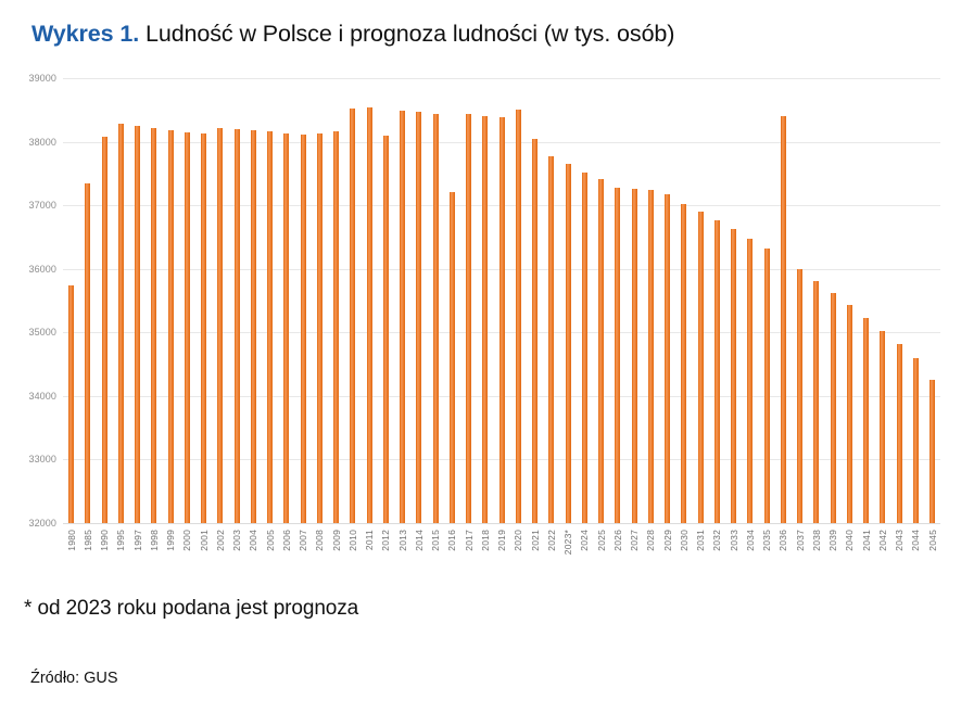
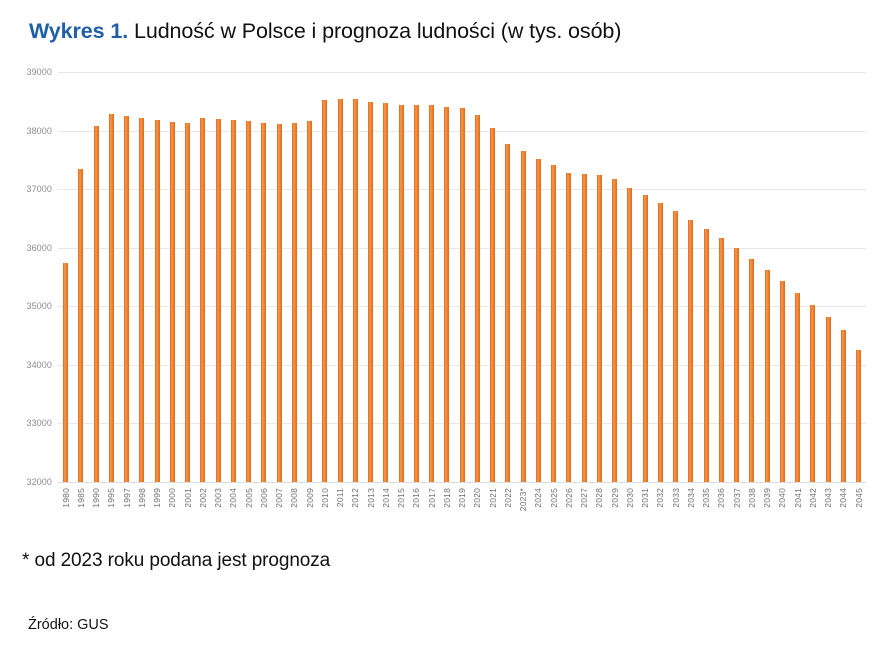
2012: 38100 -> 38500
2016: 37200 -> 38400
2020: 38500 -> 38300
2036: 38400 -> 36200
